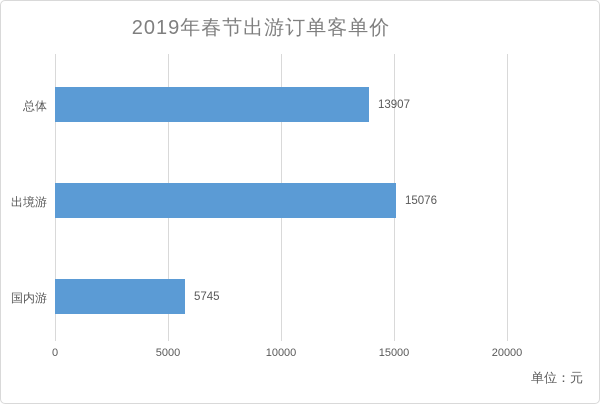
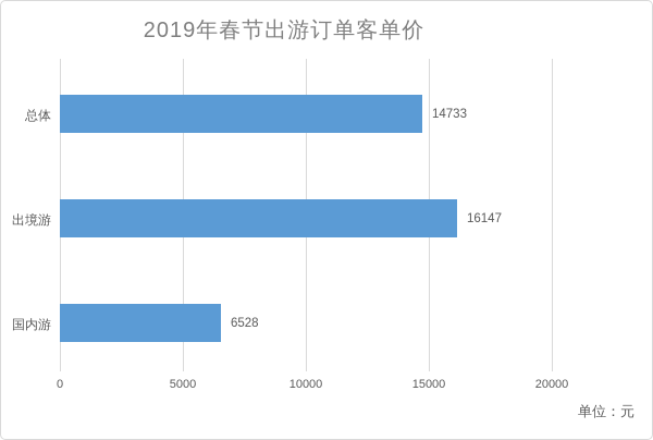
总体: 13907 -> 14733
出境游: 15076 -> 16147
国内游: 5745 -> 6528
